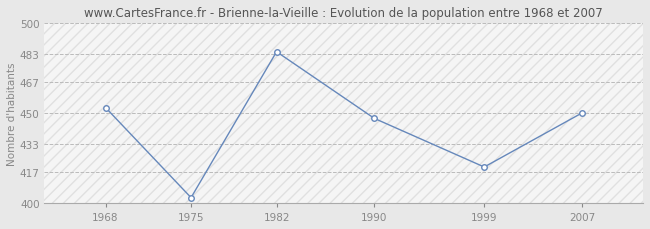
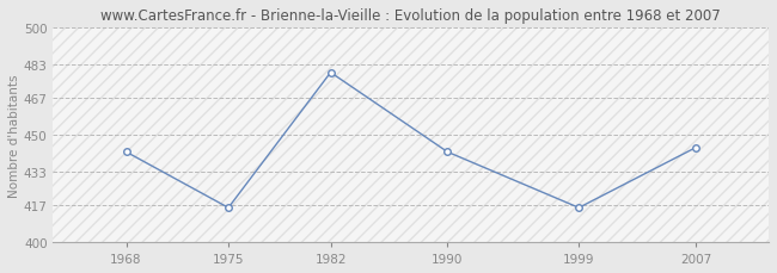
1968: 453 -> 442
1975: 403 -> 416
1982: 484 -> 479
1990: 447 -> 442
1999: 420 -> 416
2007: 450 -> 444
